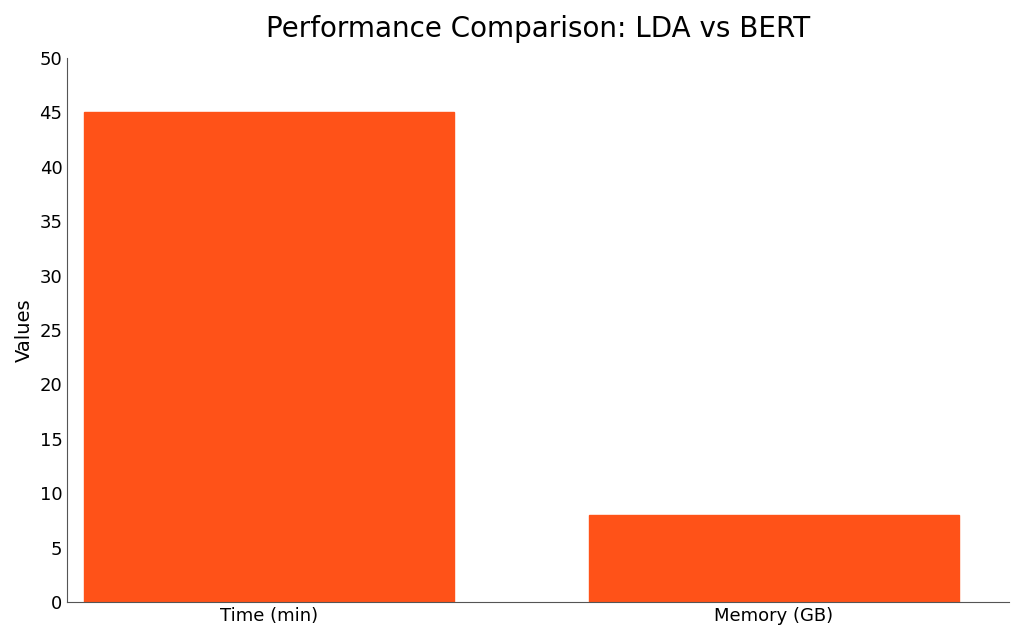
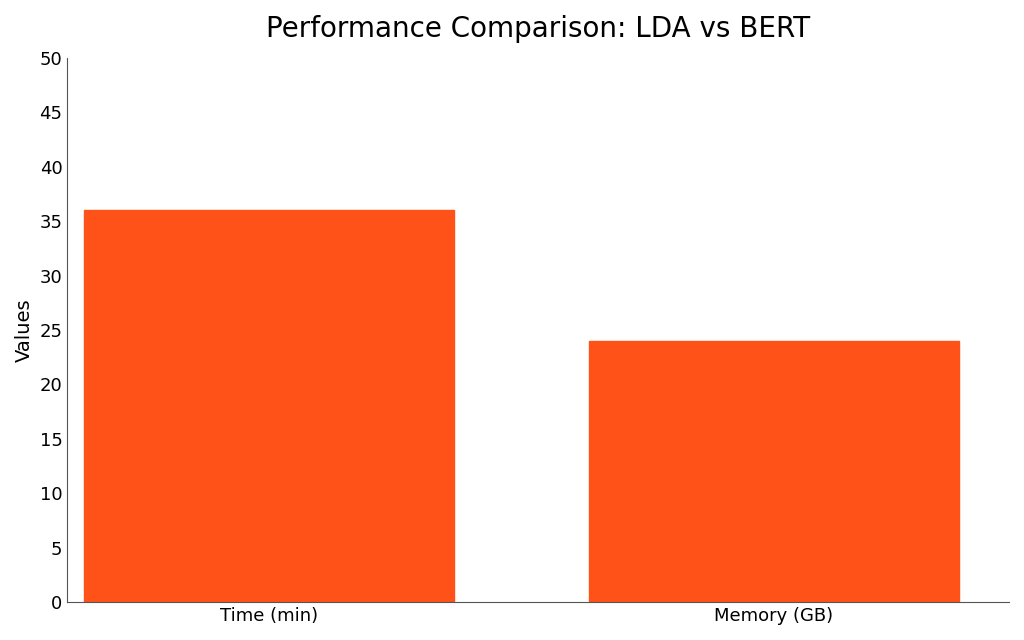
Time (min): 45 -> 36
Memory (GB): 8 -> 24
